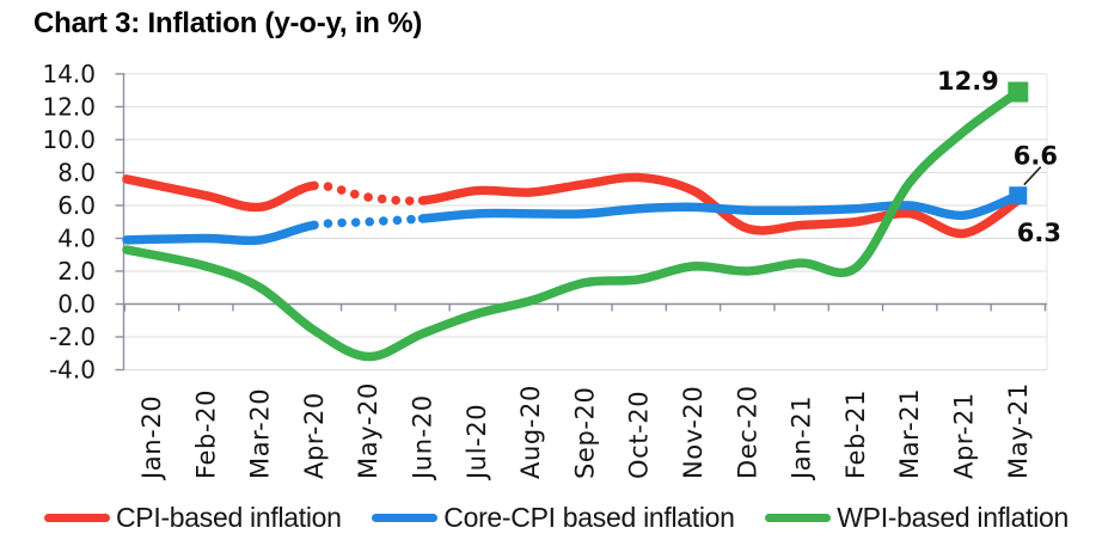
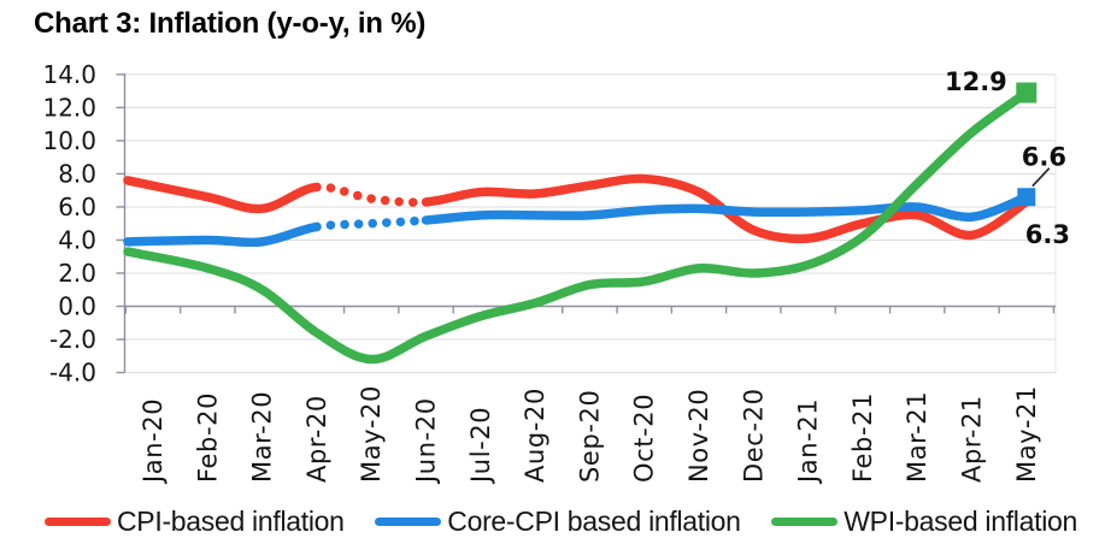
CPI-based inflation/Jan-21: 4.8 -> 4.1
WPI-based inflation/Feb-21: 2.2 -> 4.2
